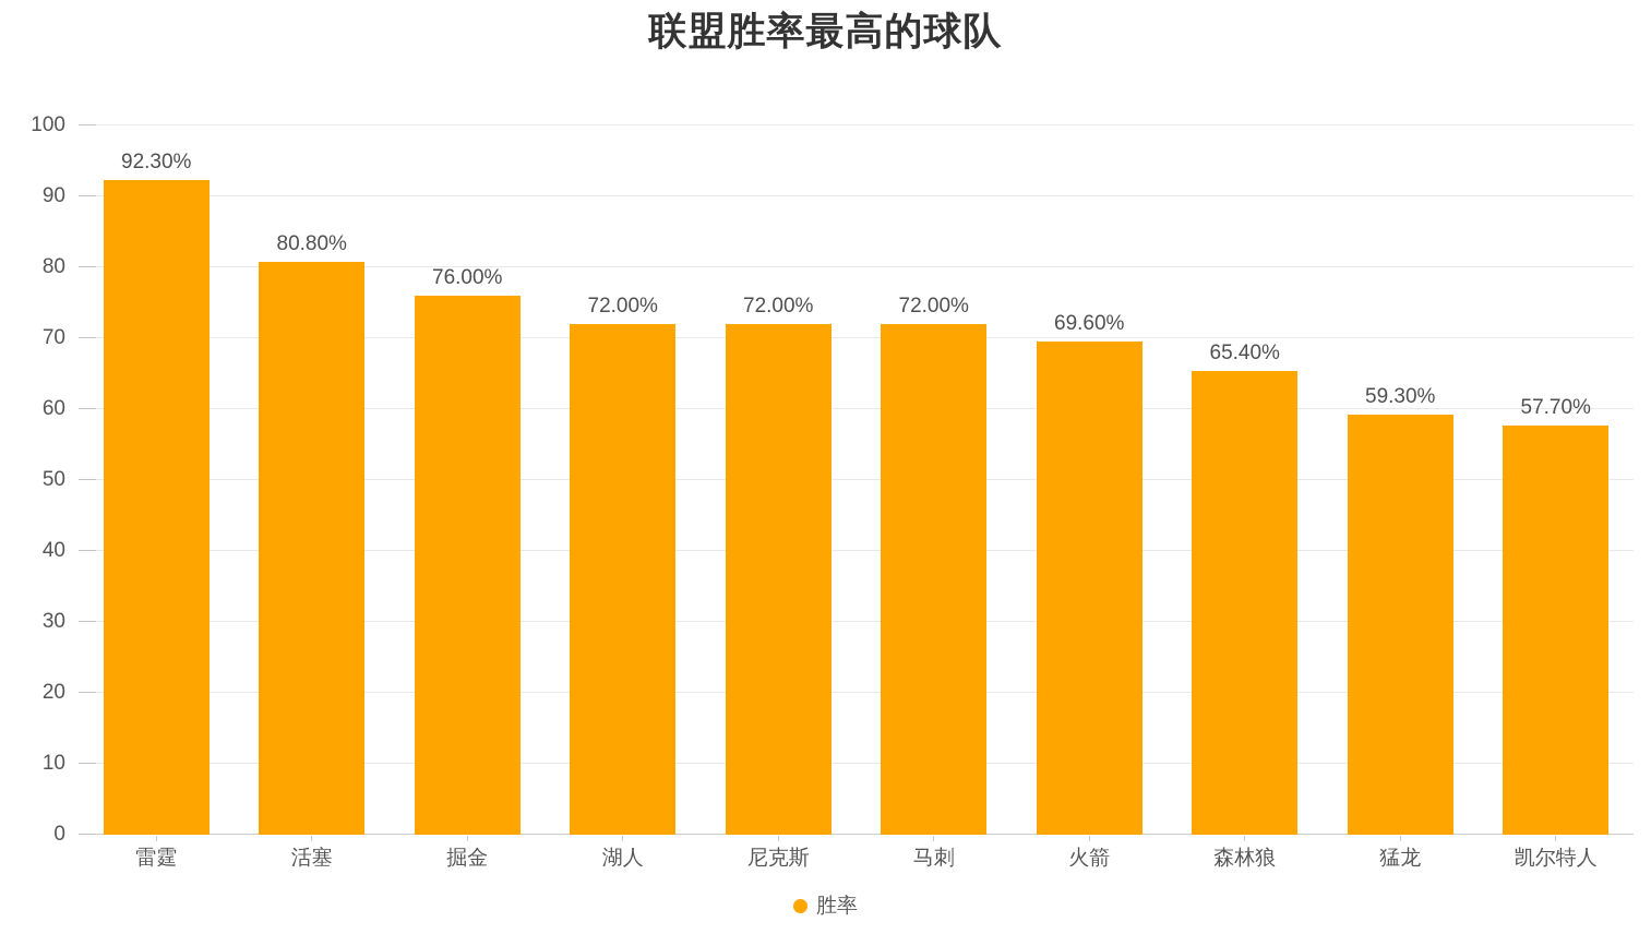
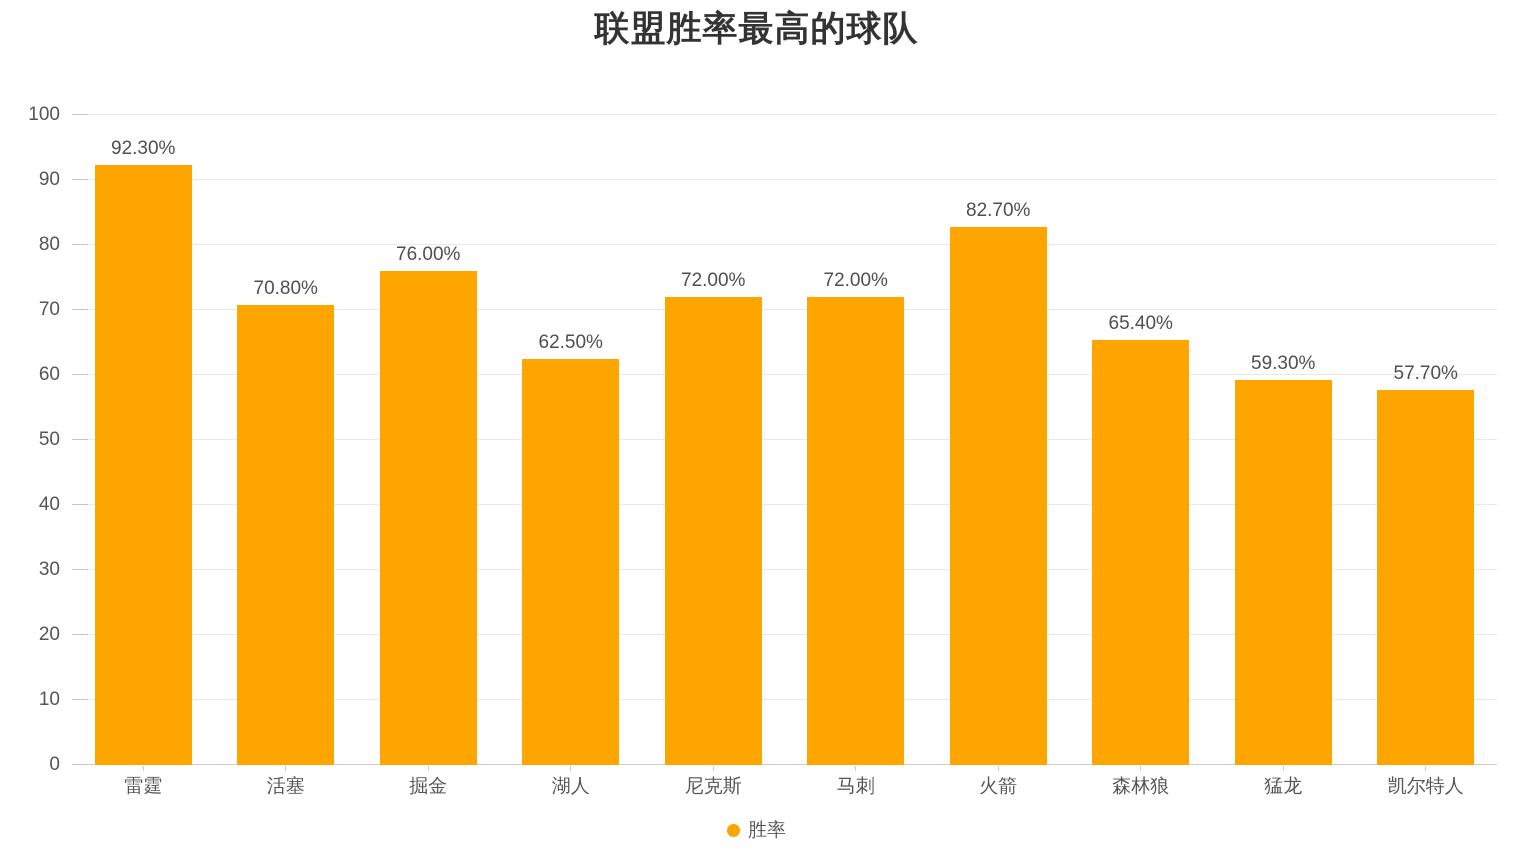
活塞: 80.80% -> 70.80%
湖人: 72.00% -> 62.50%
火箭: 69.60% -> 82.70%
